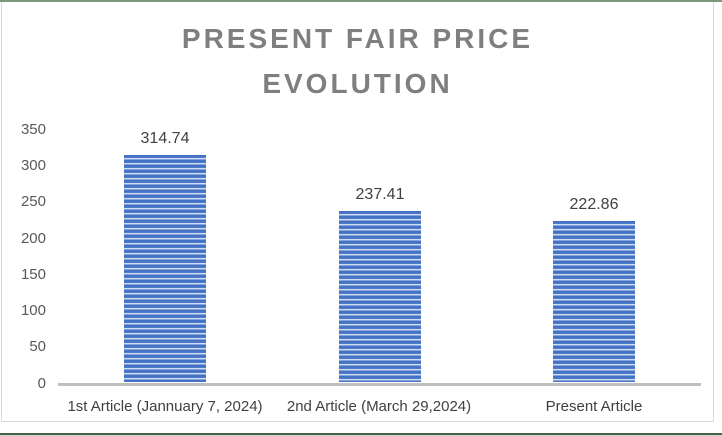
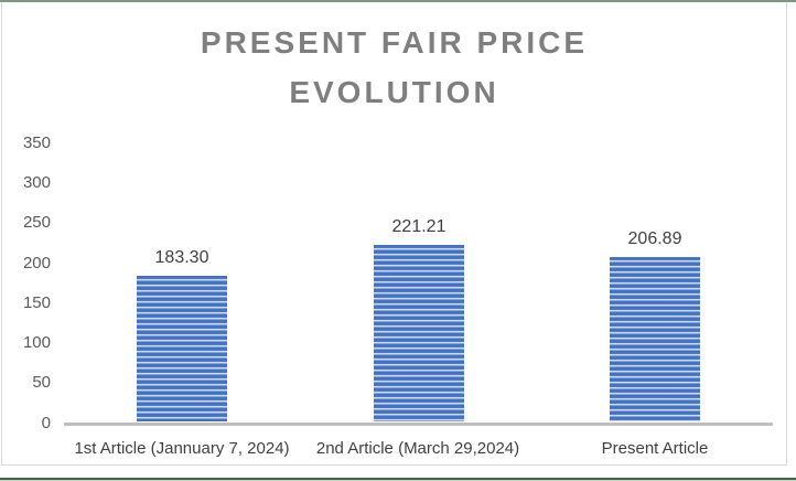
1st Article (Jannuary 7, 2024): 314.74 -> 183.30
2nd Article (March 29,2024): 237.41 -> 221.21
Present Article: 222.86 -> 206.89
